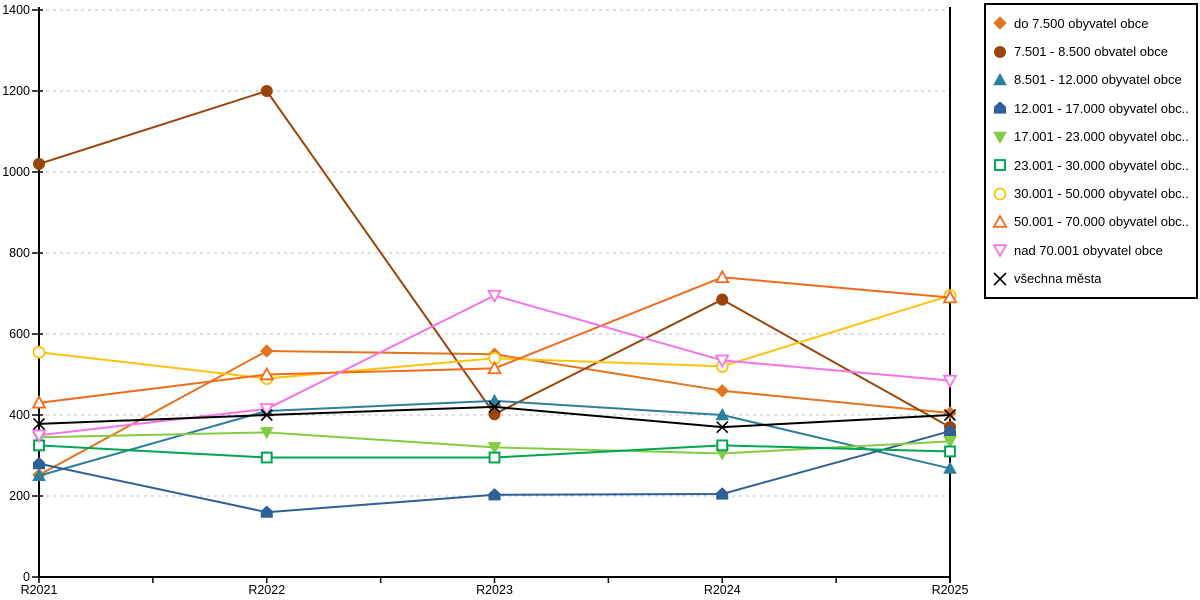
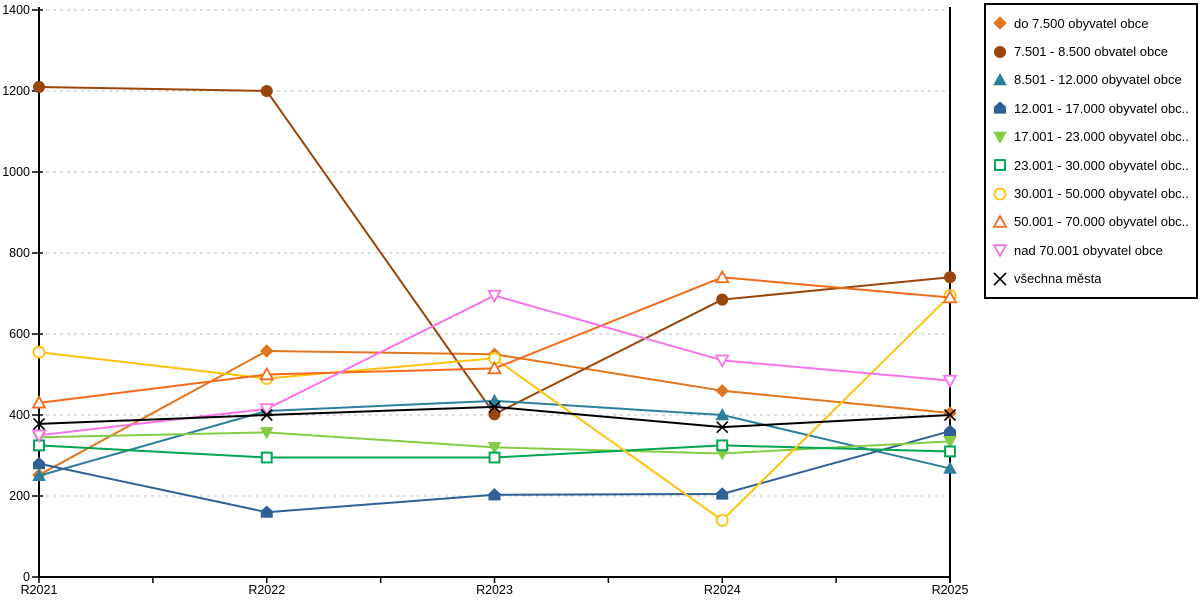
7.501 - 8.500 obvatel obce/R2021: 1020 -> 1210
30.001 - 50.000 obyvatel obc.../R2024: 520 -> 140
7.501 - 8.500 obvatel obce/R2025: 370 -> 740
